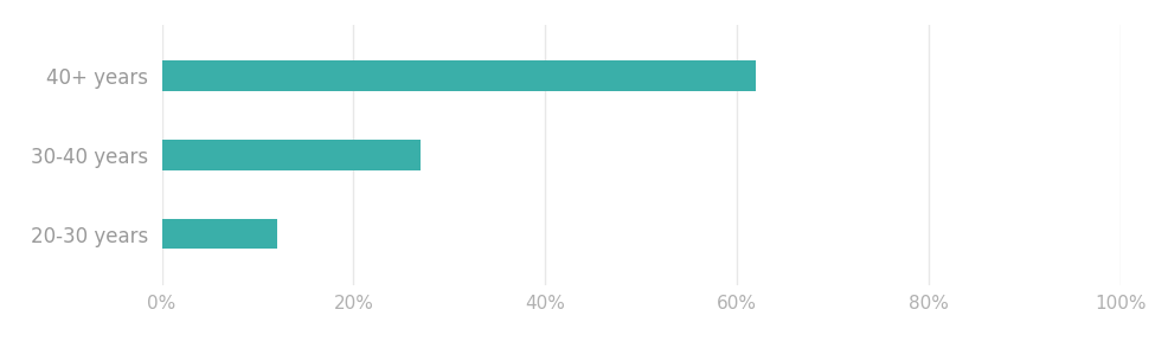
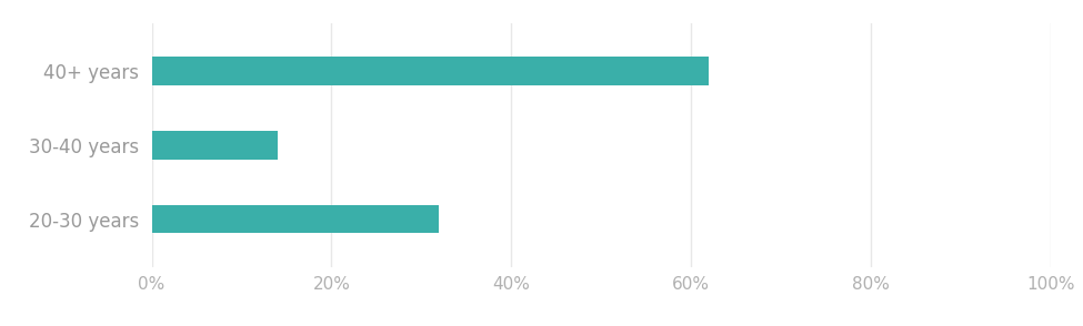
30-40 years: 27% -> 14%
20-30 years: 12% -> 32%
